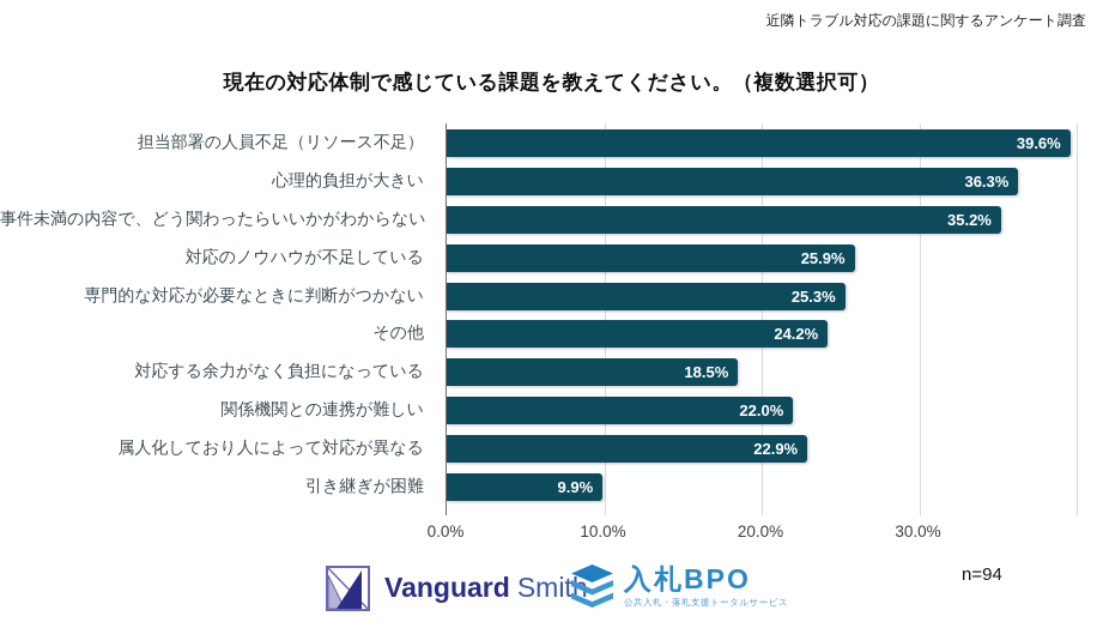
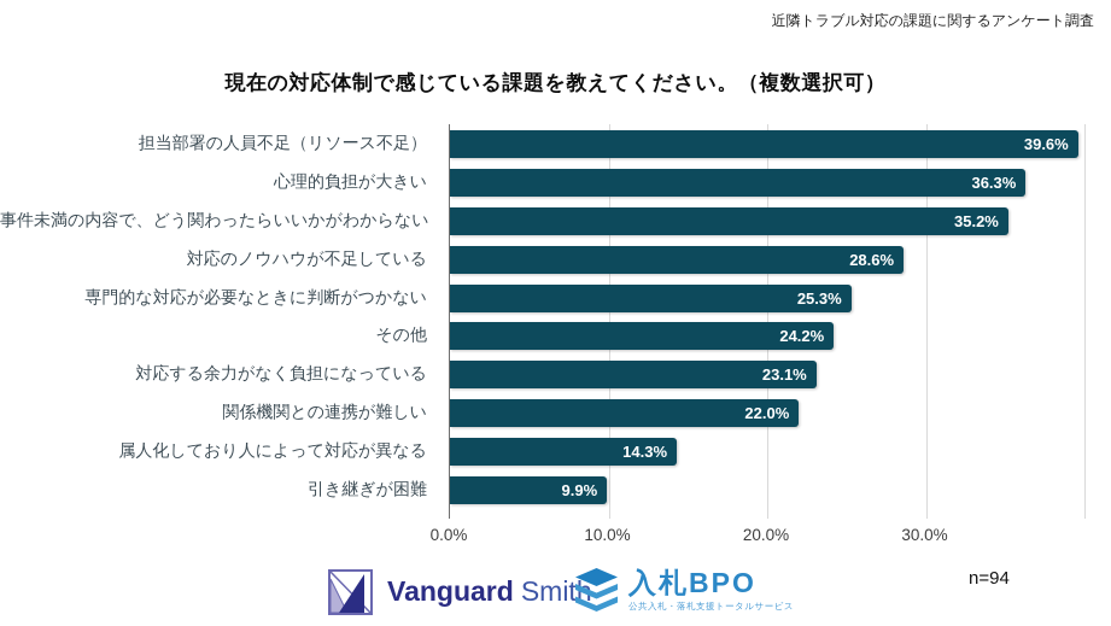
対応のノウハウが不足している: 25.9% -> 28.6%
対応する余力がなく負担になっている: 18.5% -> 23.1%
属人化しており人によって対応が異なる: 22.9% -> 14.3%
